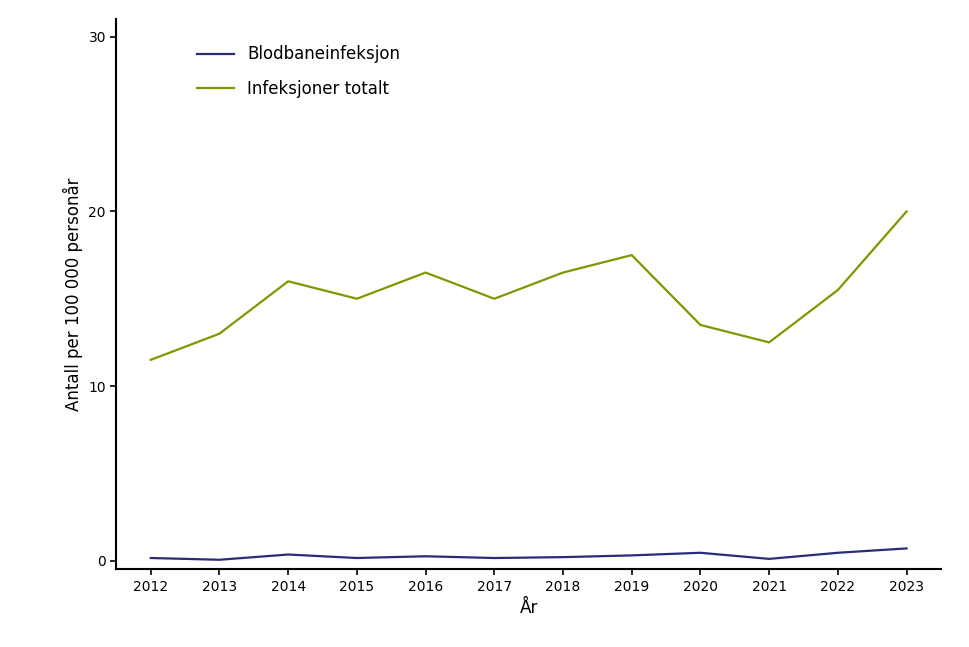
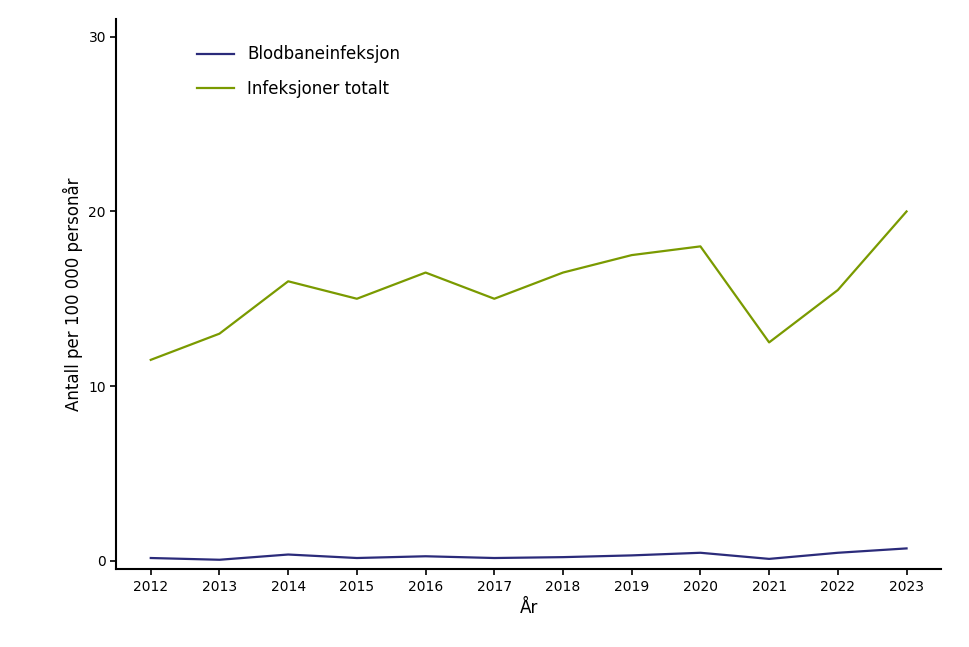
Infeksjoner totalt/2020: 13.5 -> 18.0
